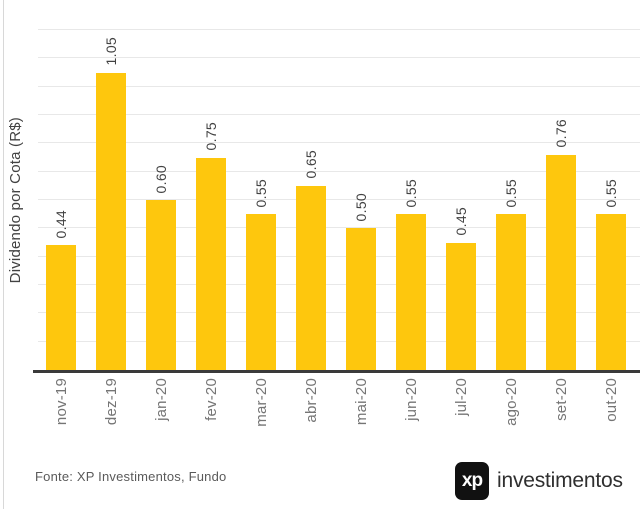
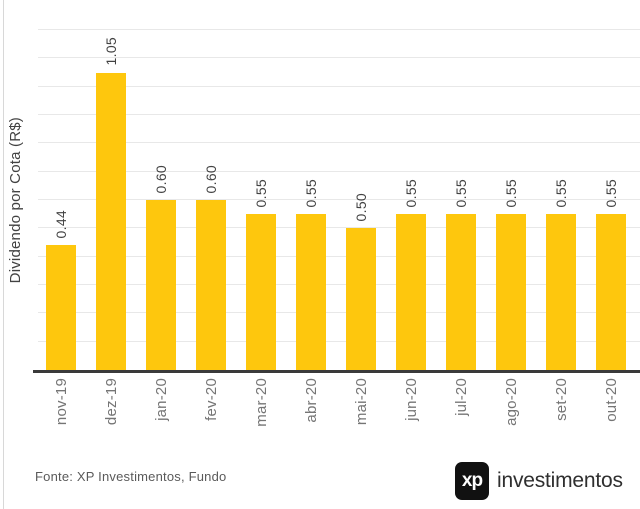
fev-20: 0.75 -> 0.60
abr-20: 0.65 -> 0.55
jul-20: 0.45 -> 0.55
set-20: 0.76 -> 0.55
